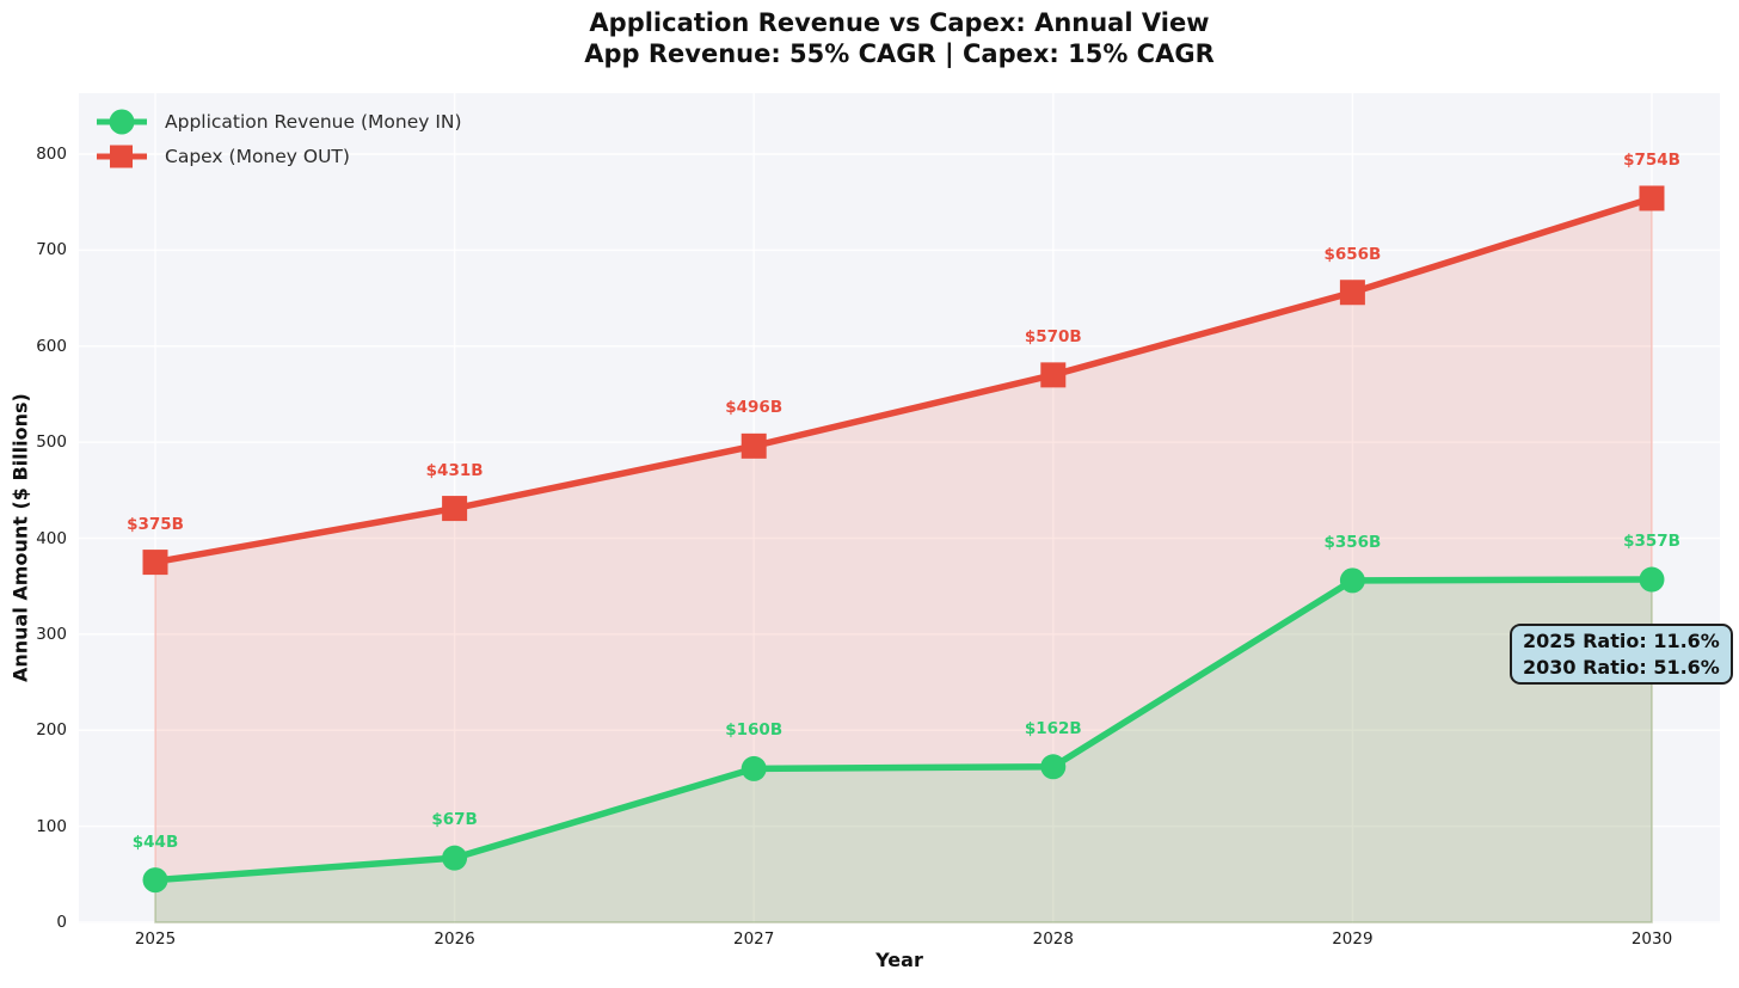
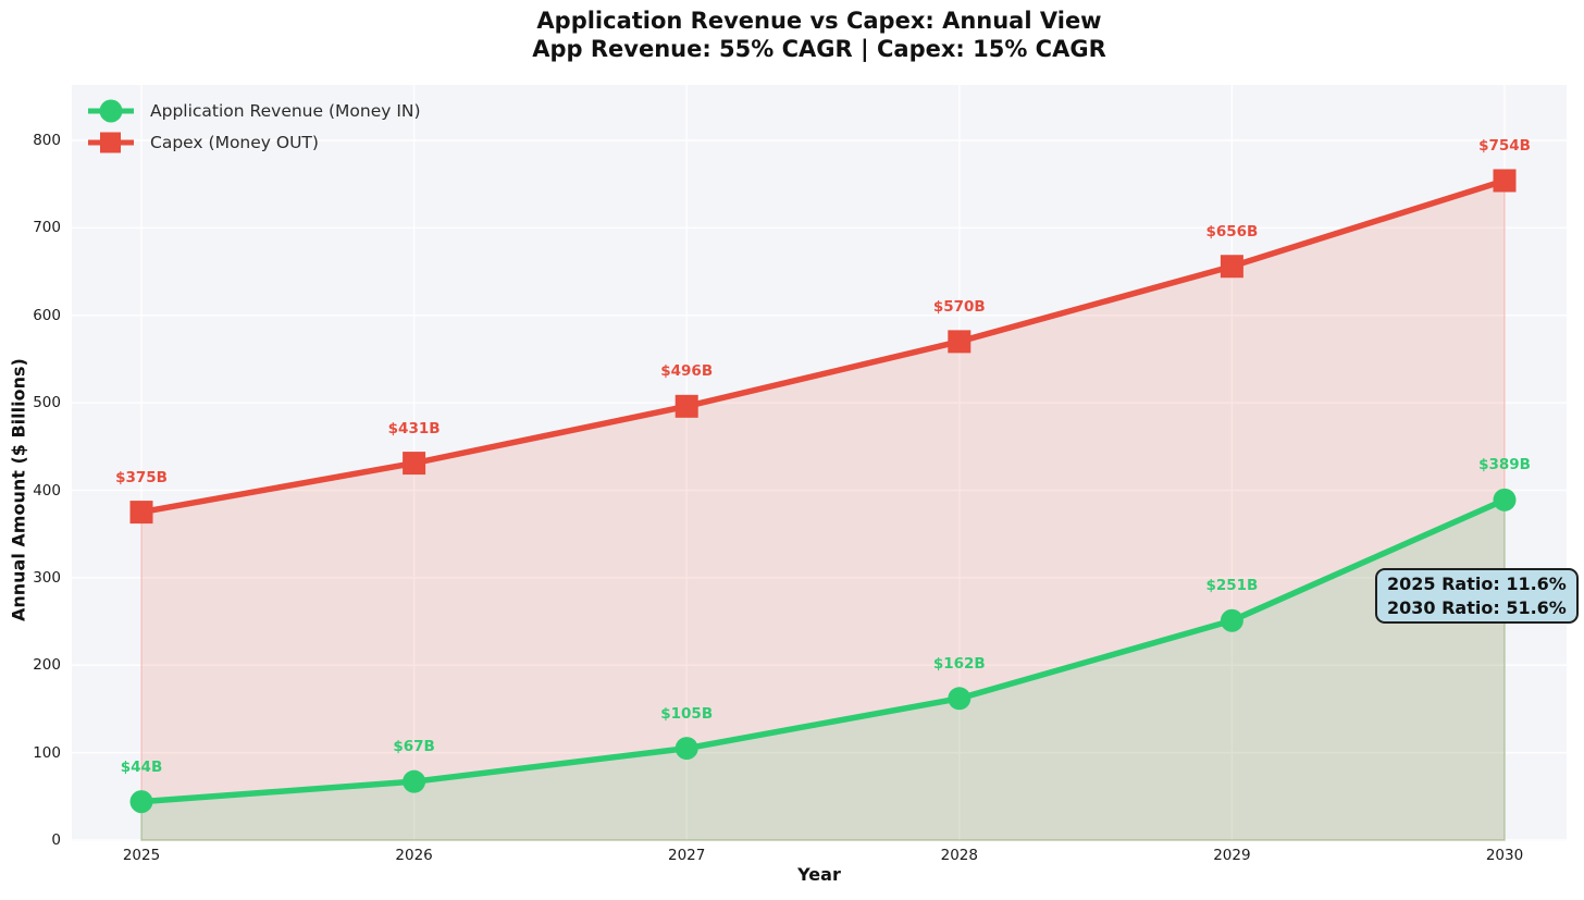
Application Revenue (Money IN)/2027: $160B -> $105B
Application Revenue (Money IN)/2029: $356B -> $251B
Application Revenue (Money IN)/2030: $357B -> $389B
